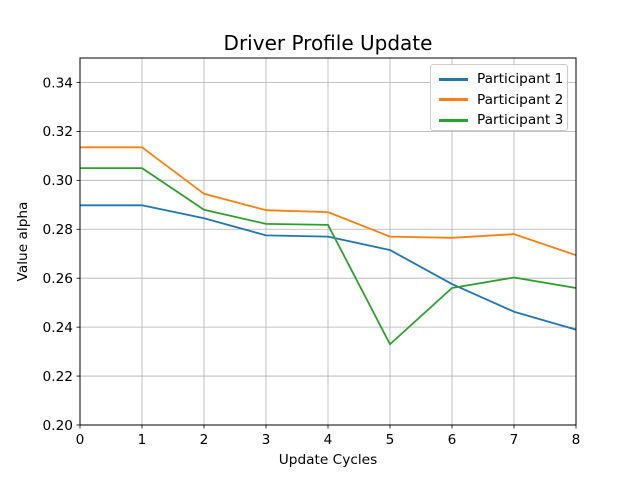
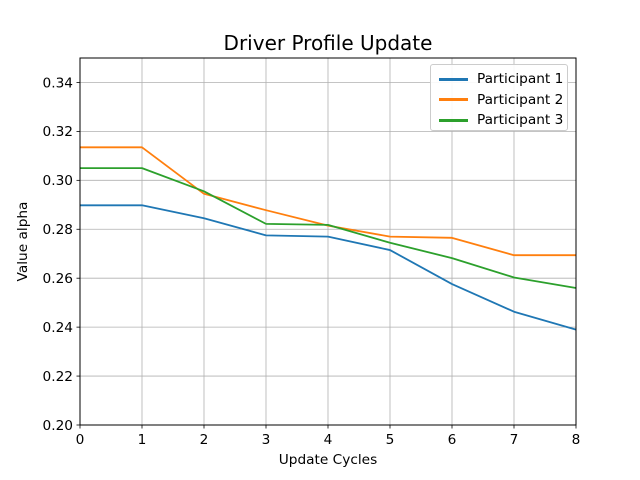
Participant 3/2: 0.288 -> 0.295
Participant 2/4: 0.287 -> 0.281
Participant 3/5: 0.233 -> 0.275
Participant 3/6: 0.256 -> 0.268
Participant 2/7: 0.278 -> 0.269
